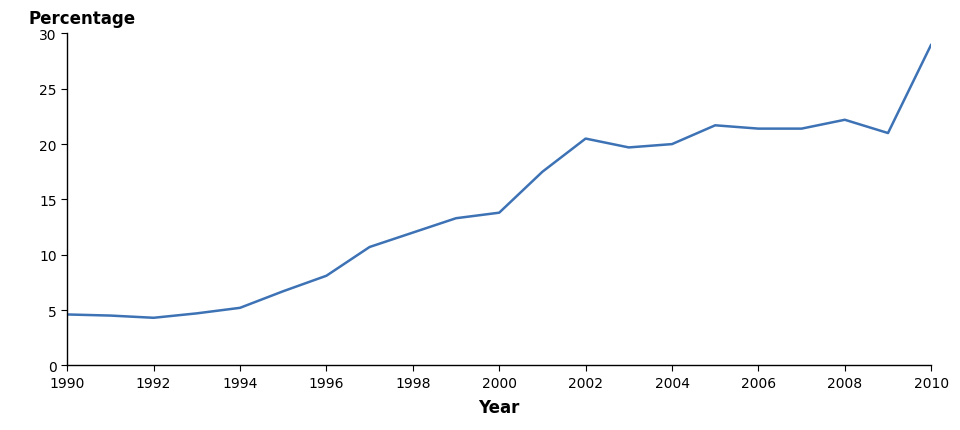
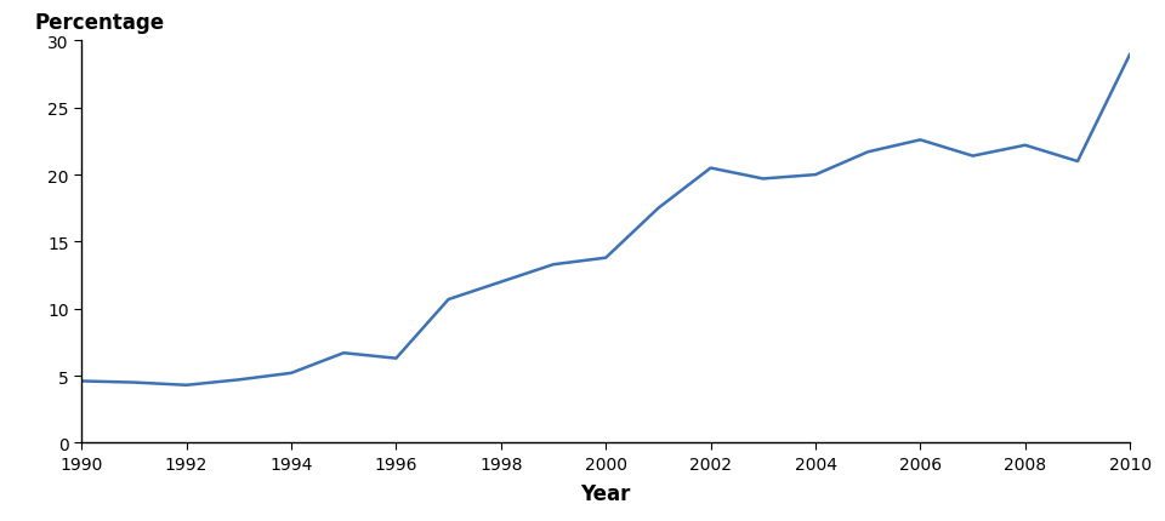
1996: 8.1 -> 6.3
2006: 21.4 -> 22.6
